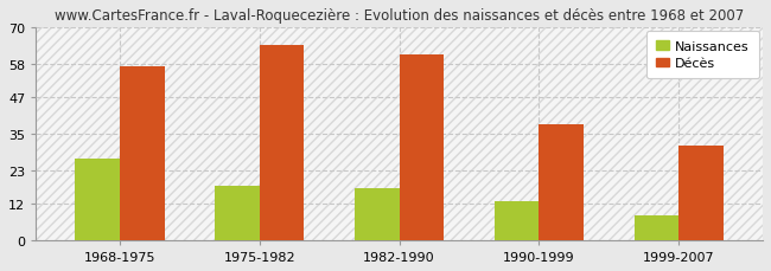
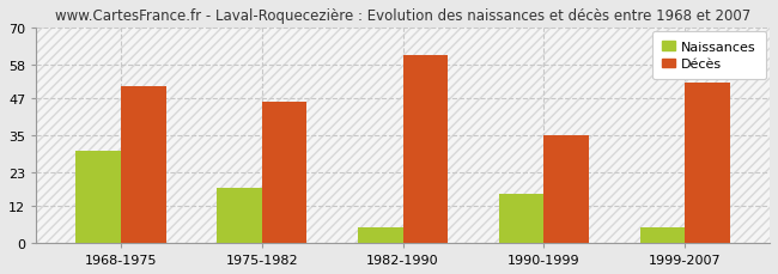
Naissances/1968-1975: 27 -> 30
Décès/1968-1975: 57 -> 51
Décès/1975-1982: 64 -> 46
Naissances/1982-1990: 17 -> 5
Naissances/1990-1999: 13 -> 16
Décès/1990-1999: 38 -> 35
Naissances/1999-2007: 8 -> 5
Décès/1999-2007: 31 -> 52
